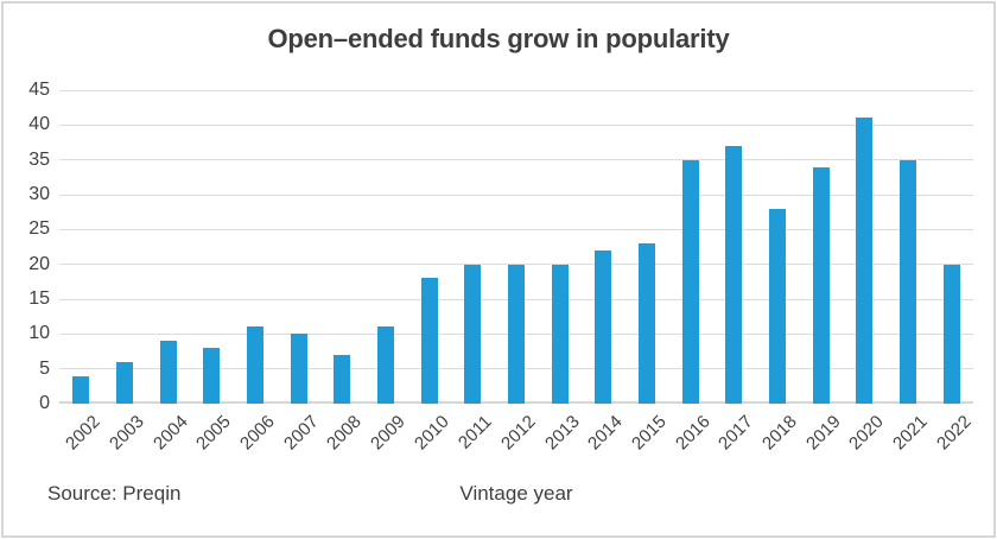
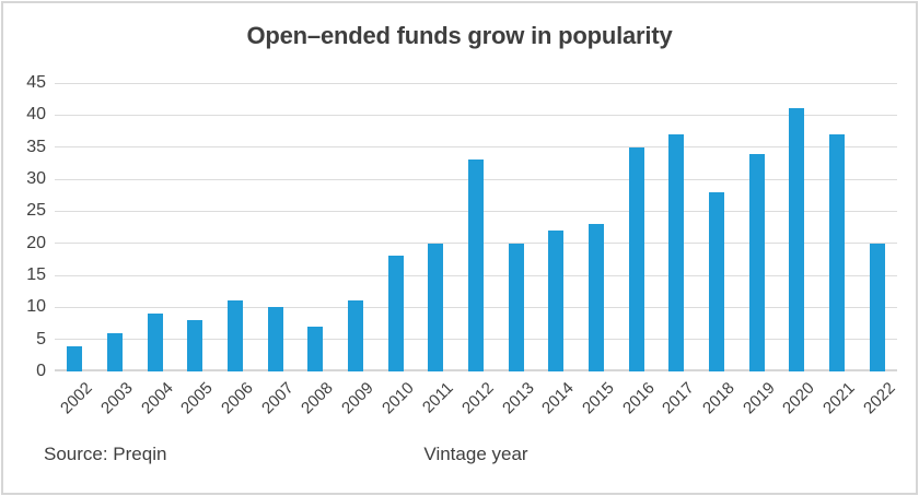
2012: 20 -> 33
2021: 35 -> 37
